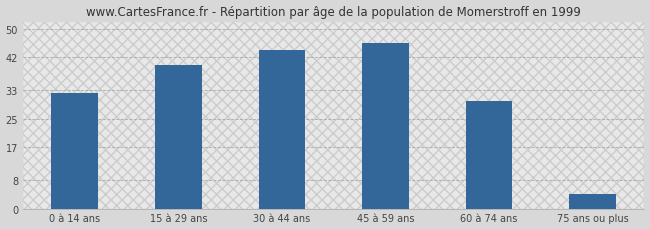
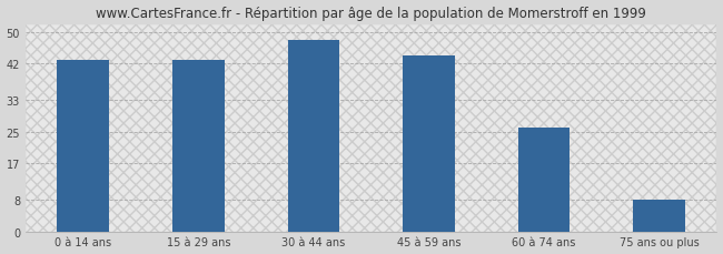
0 à 14 ans: 32 -> 43
15 à 29 ans: 40 -> 43
30 à 44 ans: 44 -> 48
45 à 59 ans: 46 -> 44
60 à 74 ans: 30 -> 26
75 ans ou plus: 4 -> 8
